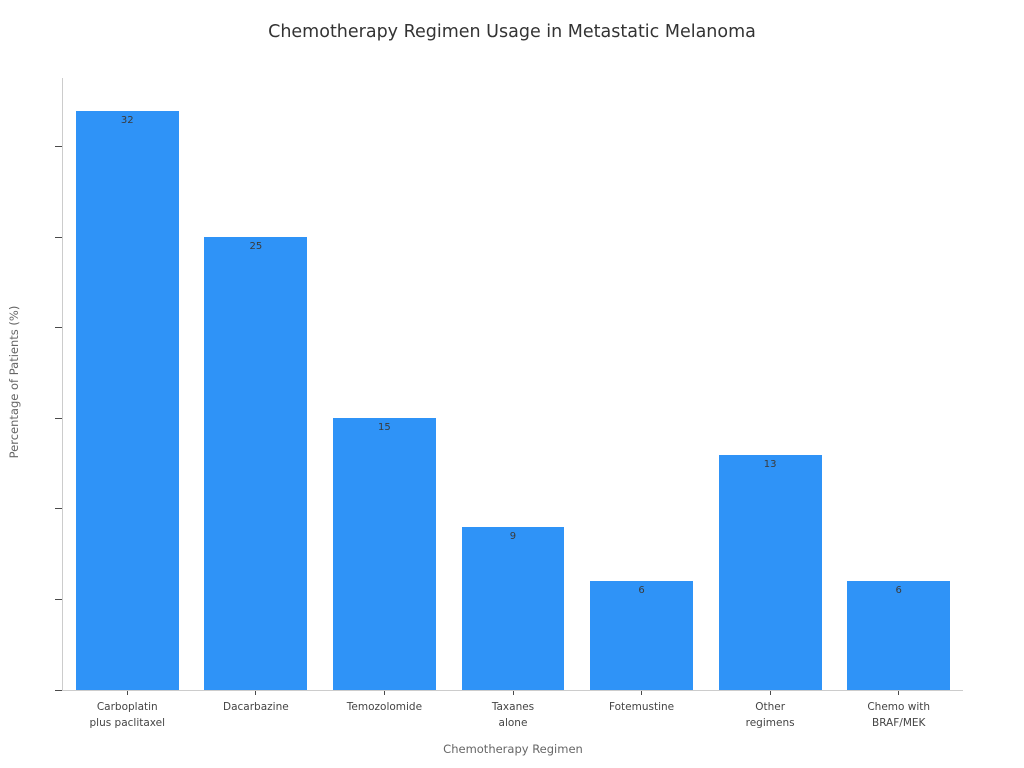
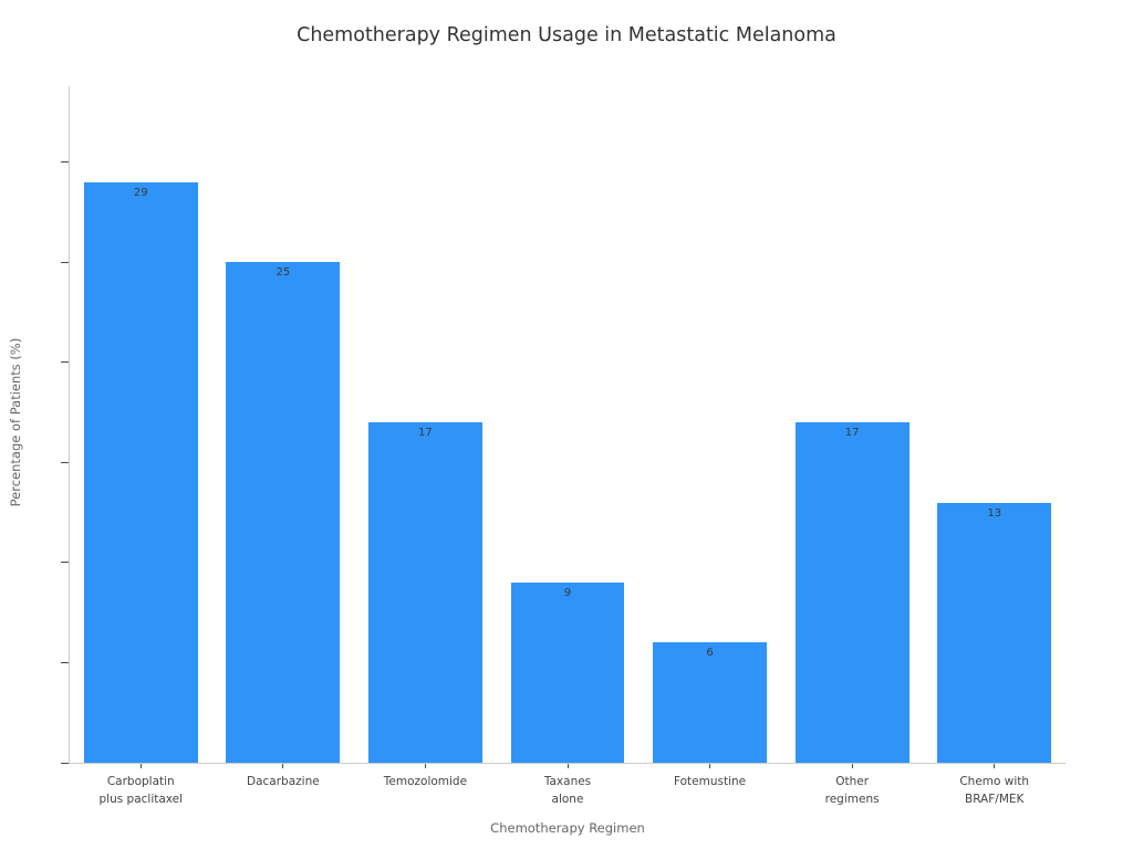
Carboplatin plus paclitaxel: 32 -> 29
Temozolomide: 15 -> 17
Other regimens: 13 -> 17
Chemo with BRAF/MEK: 6 -> 13
